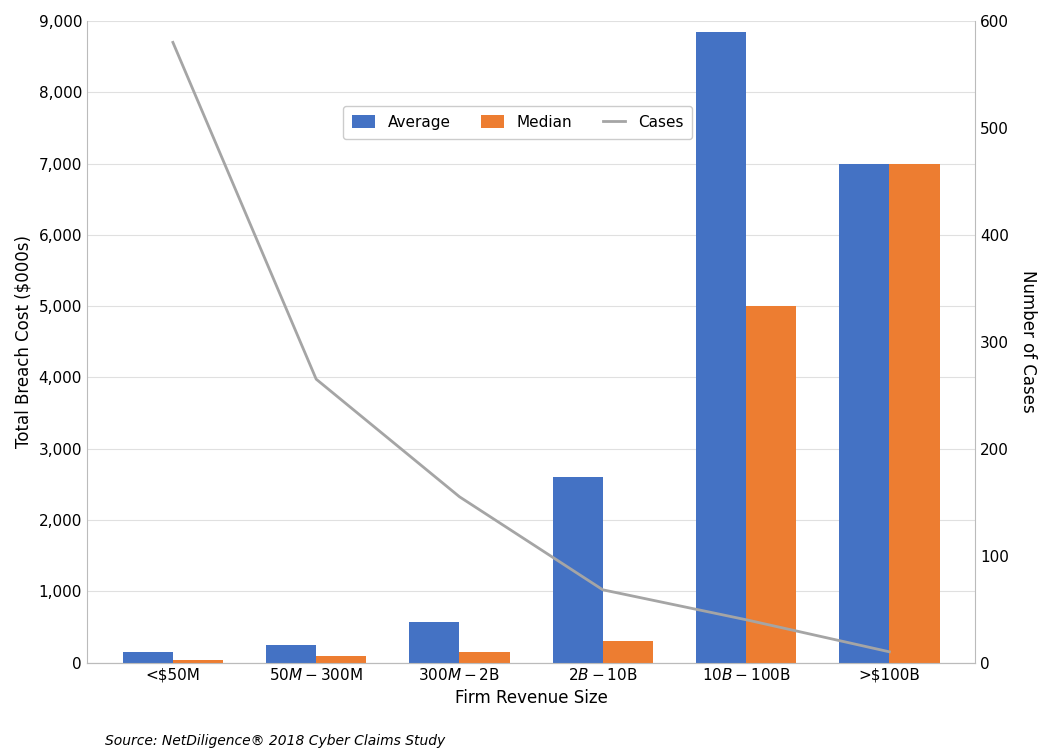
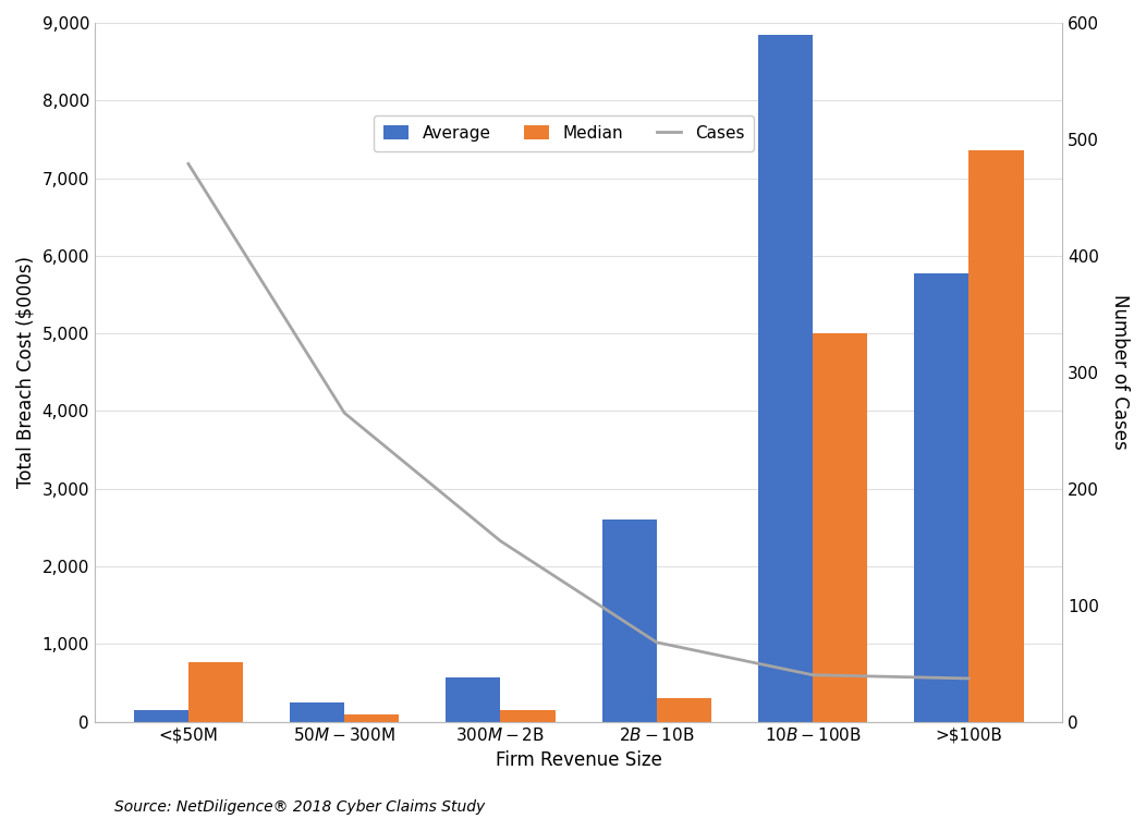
Cases/<$50M: 580 -> 479
Median/<$50M: 30 -> 760
Average/>$100B: 7,000 -> 5,780
Cases/>$100B: 10 -> 37
Median/>$100B: 7,000 -> 7,360
